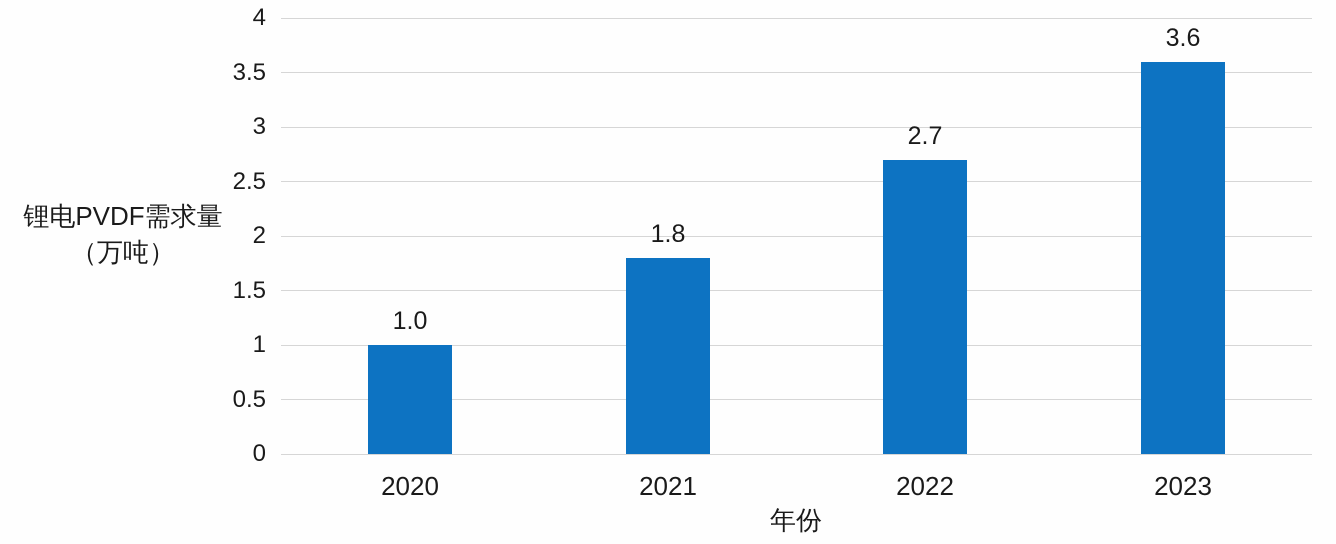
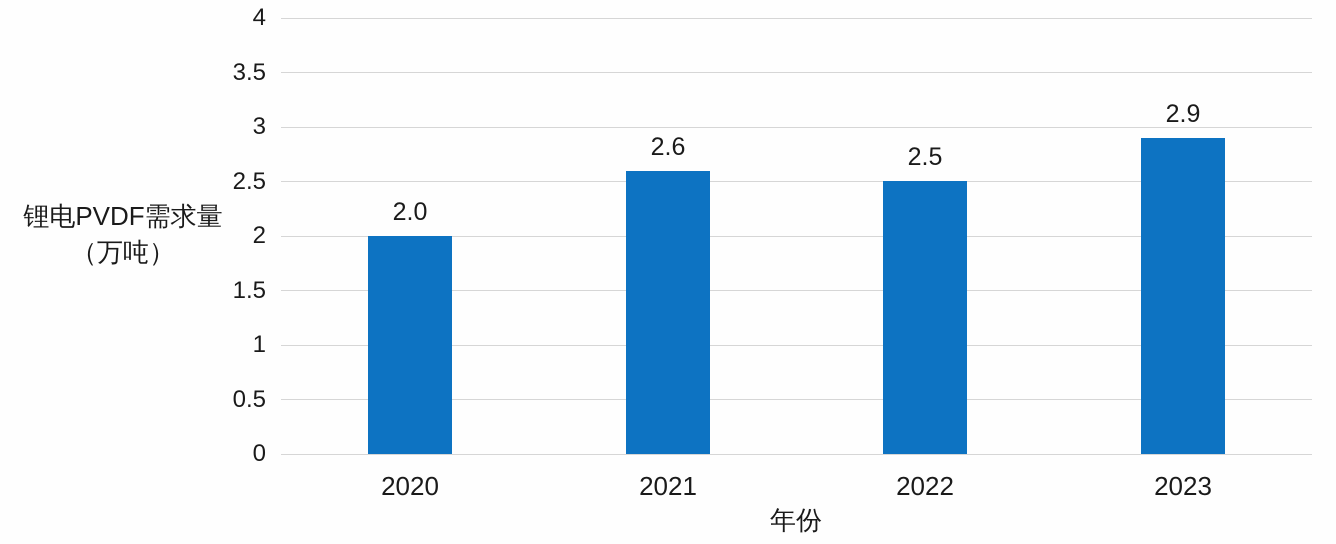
2020: 1.0 -> 2.0
2021: 1.8 -> 2.6
2022: 2.7 -> 2.5
2023: 3.6 -> 2.9
